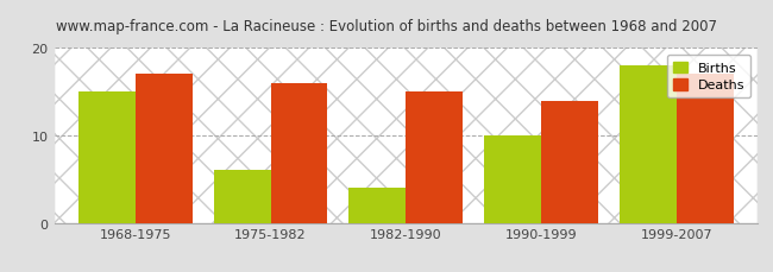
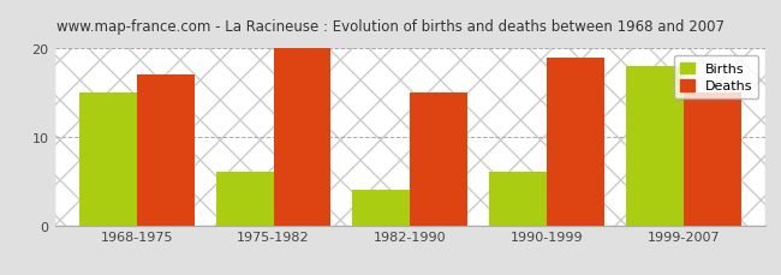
Deaths/1975-1982: 16 -> 20
Births/1990-1999: 10 -> 6
Deaths/1990-1999: 14 -> 19
Deaths/1999-2007: 17 -> 15
